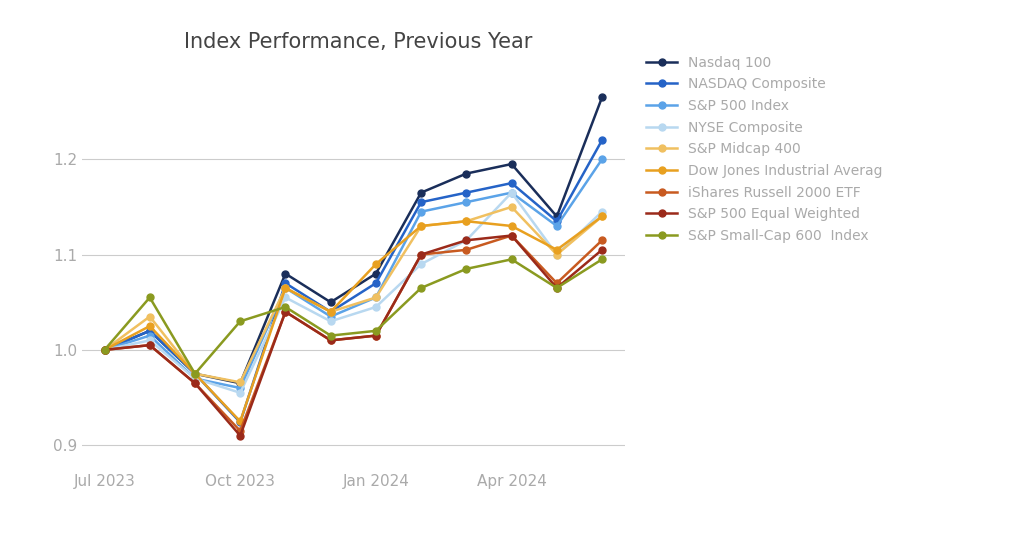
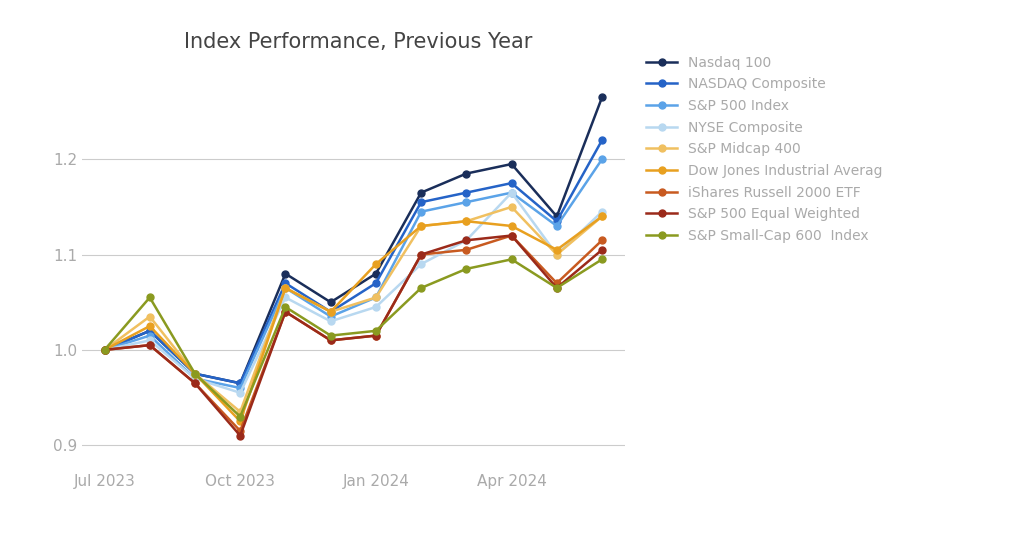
NASDAQ Composite/Oct 2023: 0.924 -> 0.965
S&P Midcap 400/Oct 2023: 0.966 -> 0.935
S&P Small-Cap 600 Index/Oct 2023: 1.030 -> 0.930
